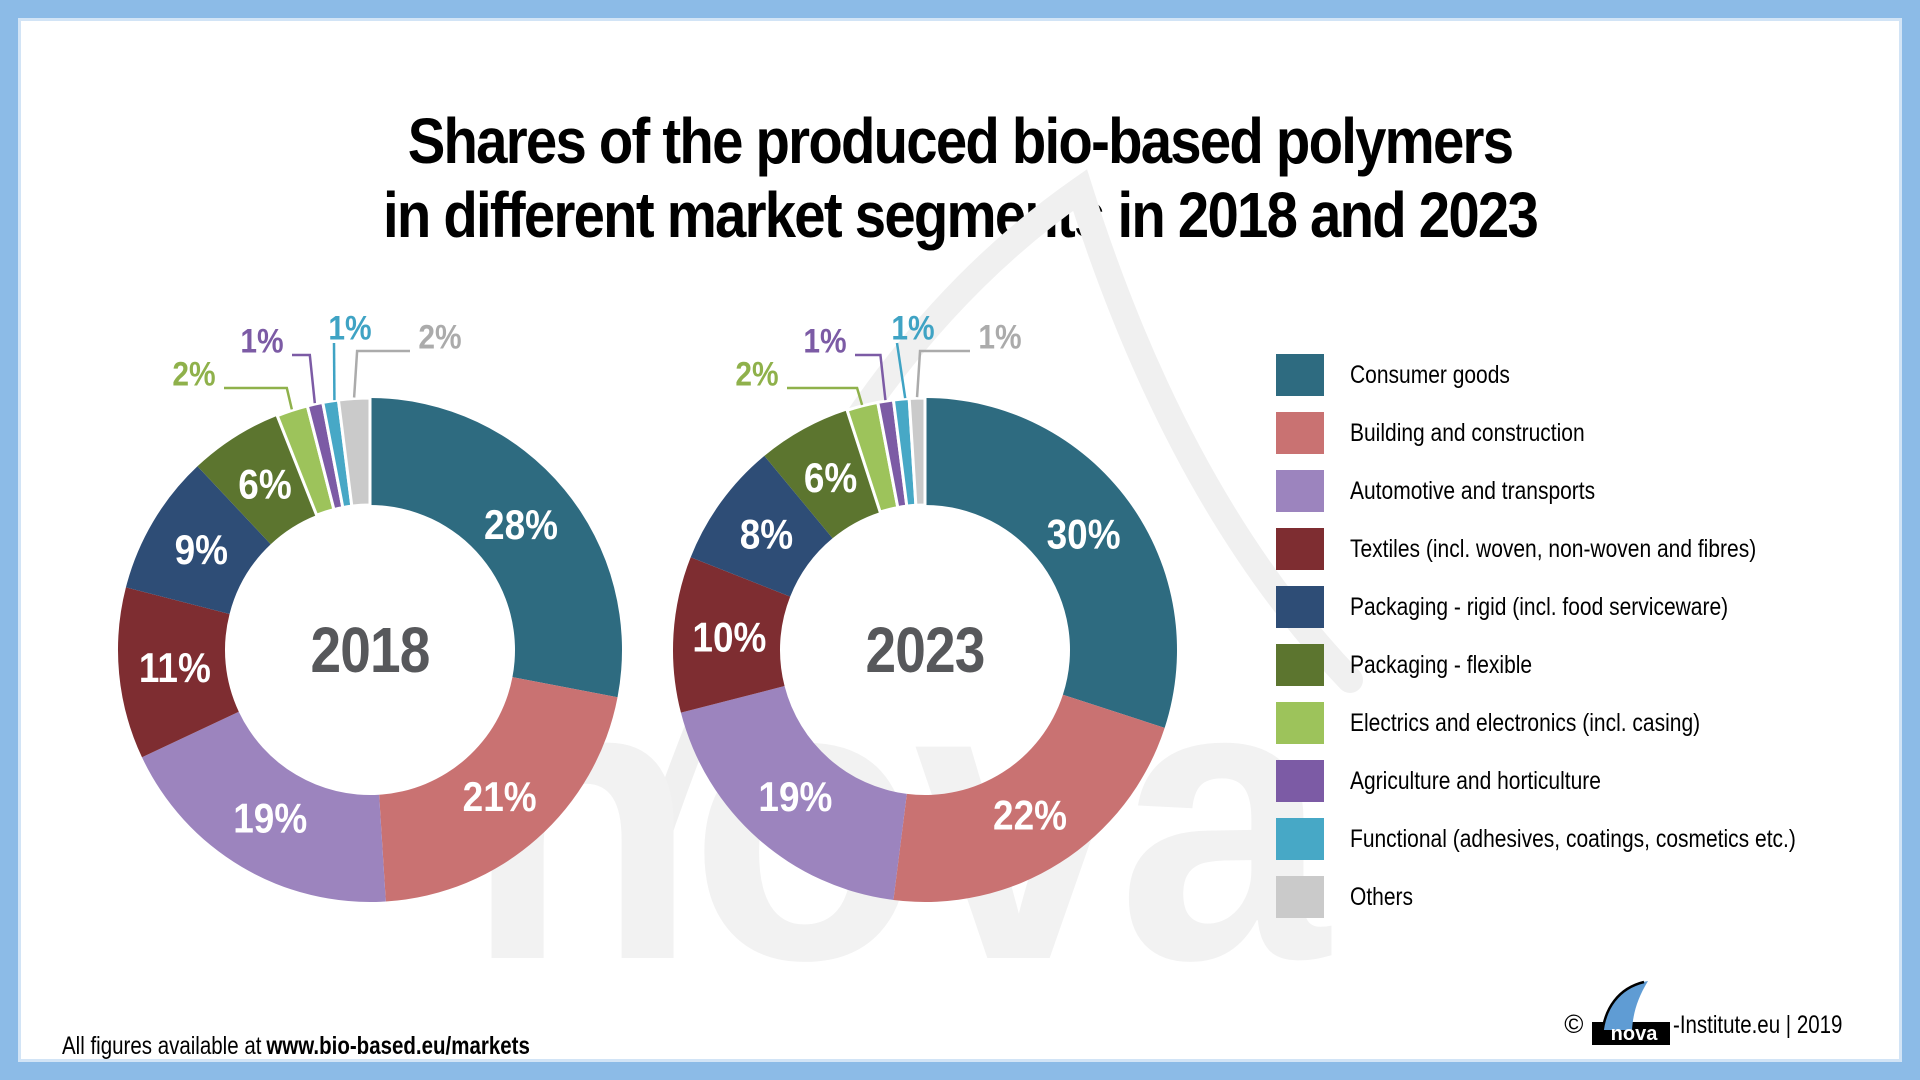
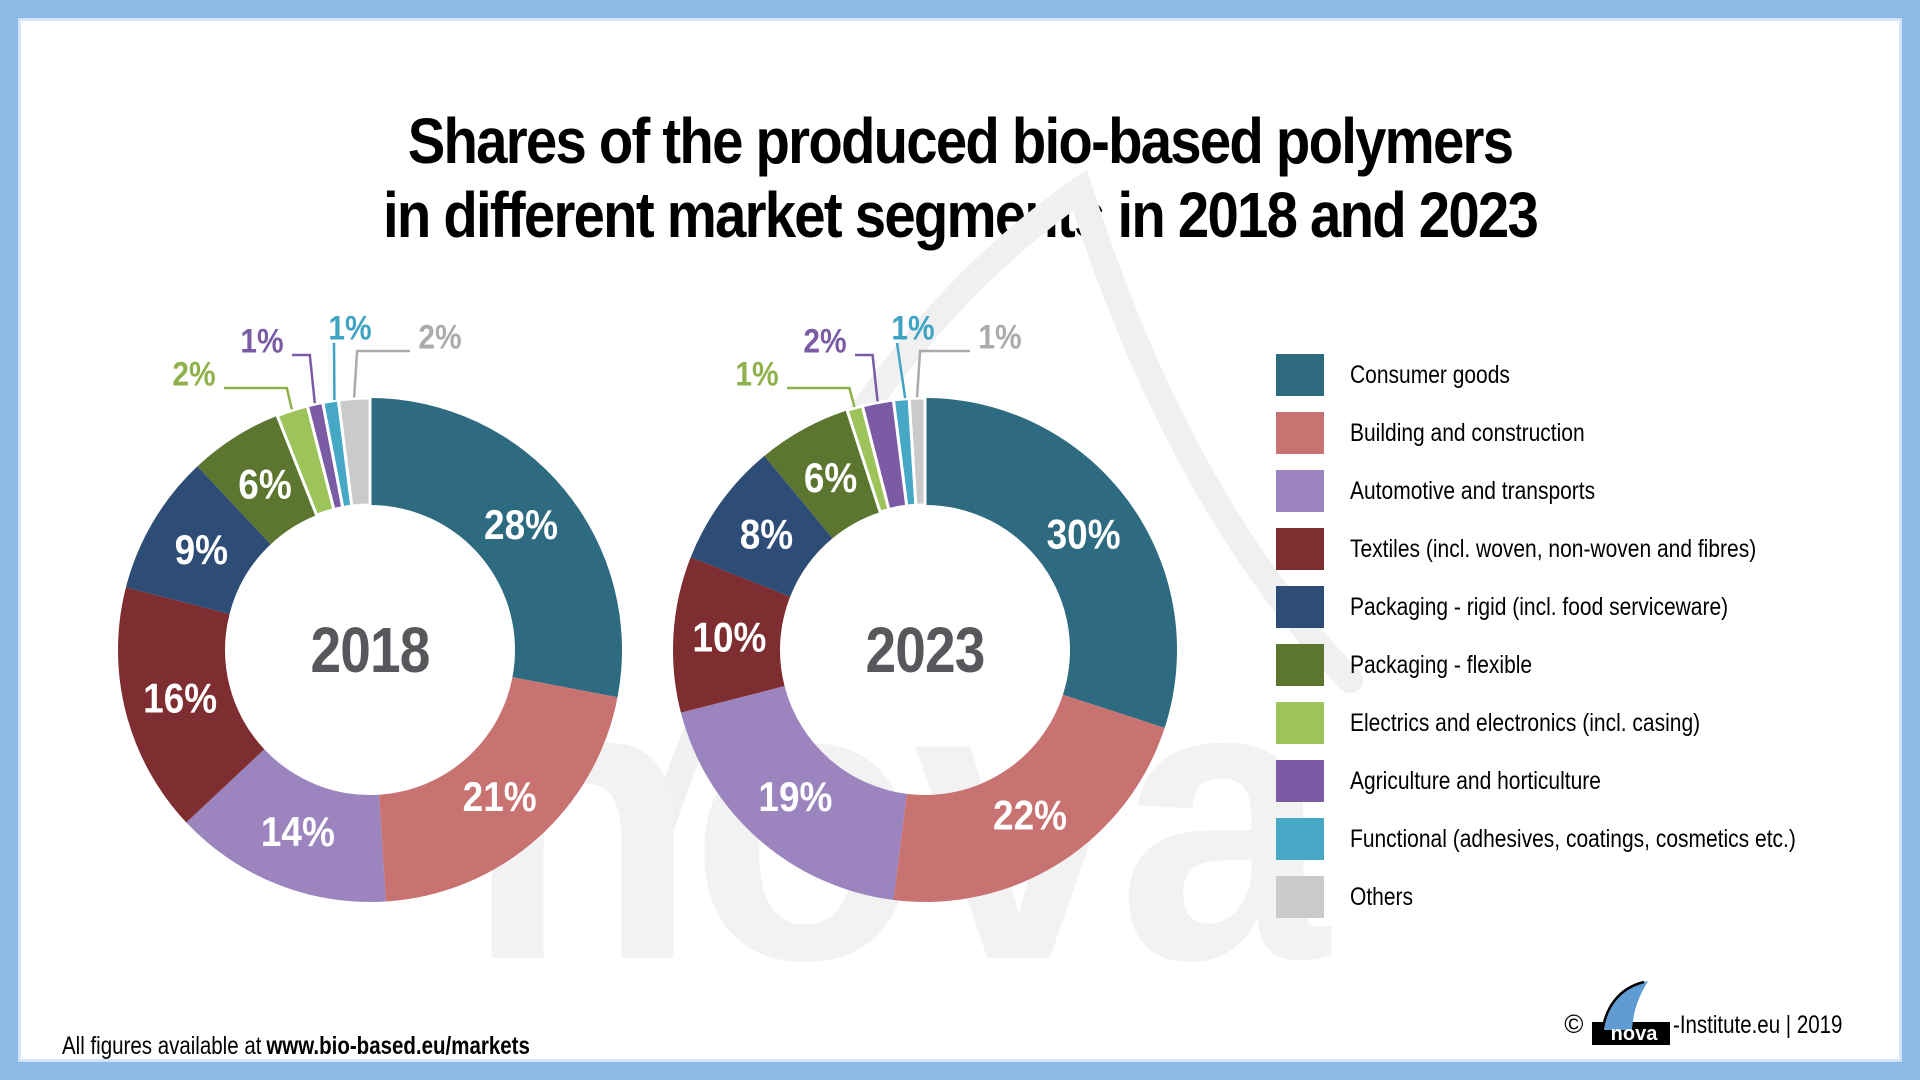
2018/Automotive and transports: 19% -> 14%
2018/Textiles (incl. woven, non-woven and fibres): 11% -> 16%
2023/Electrics and electronics (incl. casing): 2% -> 1%
2023/Agriculture and horticulture: 1% -> 2%
